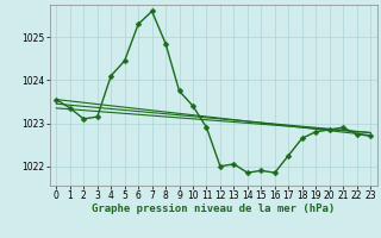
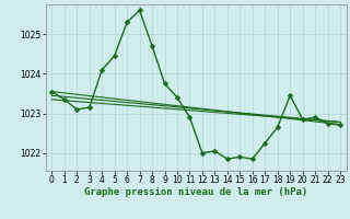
8: 1024.85 -> 1024.70
19: 1022.80 -> 1023.45
